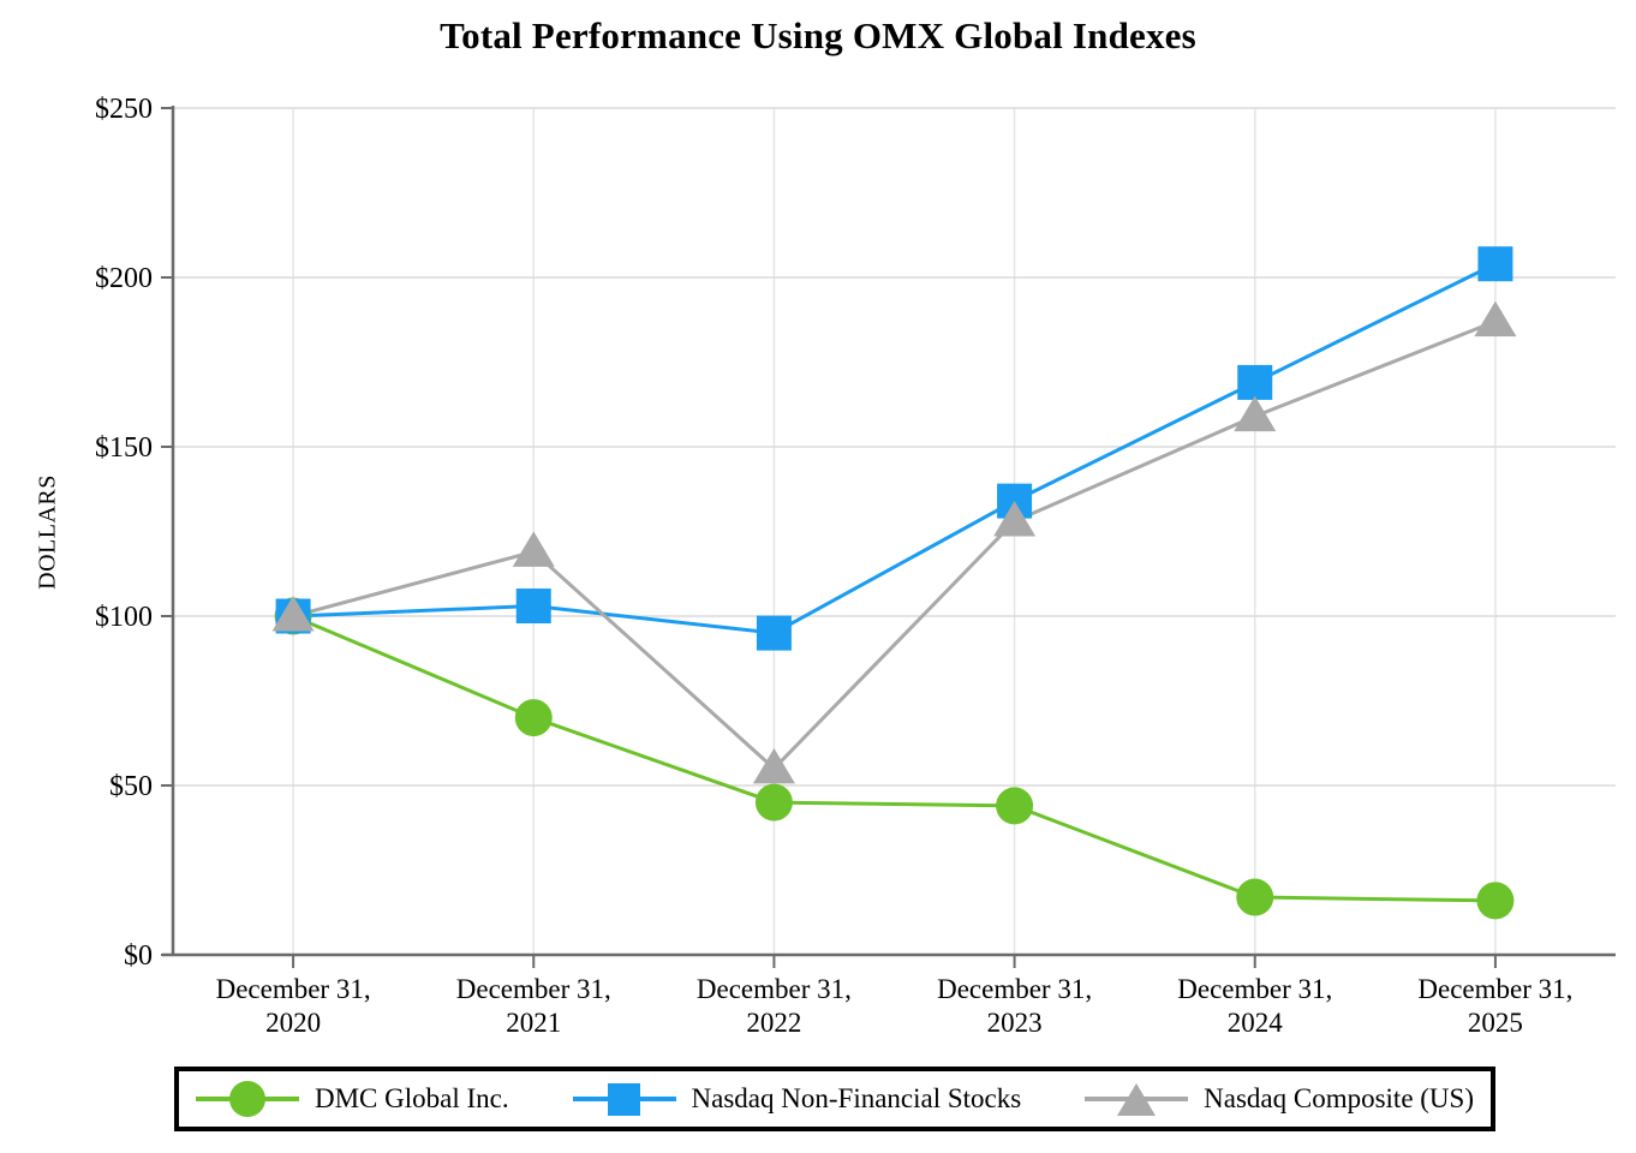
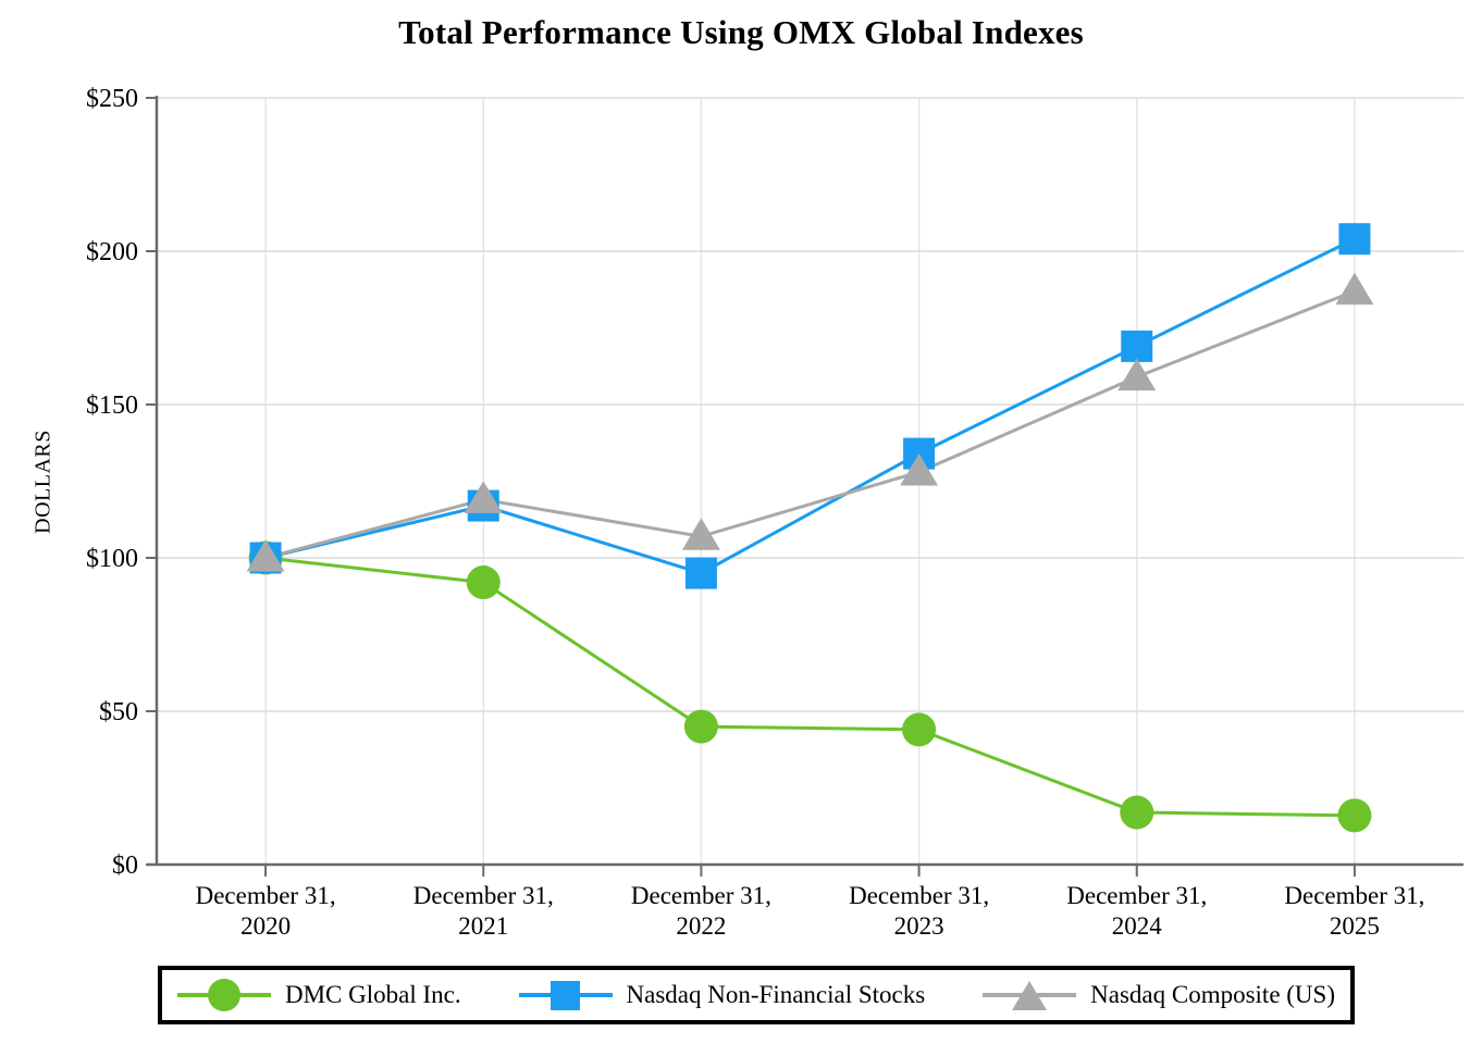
DMC Global Inc./December 31, 2021: $70 -> $92
Nasdaq Non-Financial Stocks/December 31, 2021: $103 -> $117
Nasdaq Composite (US)/December 31, 2022: $55 -> $107
